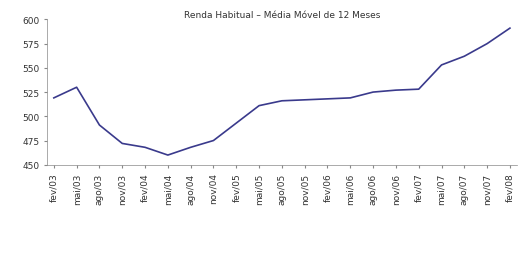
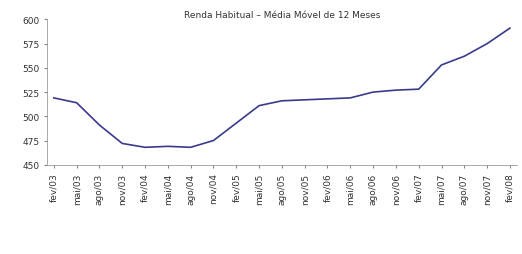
mai/03: 530 -> 514
mai/04: 460 -> 469
